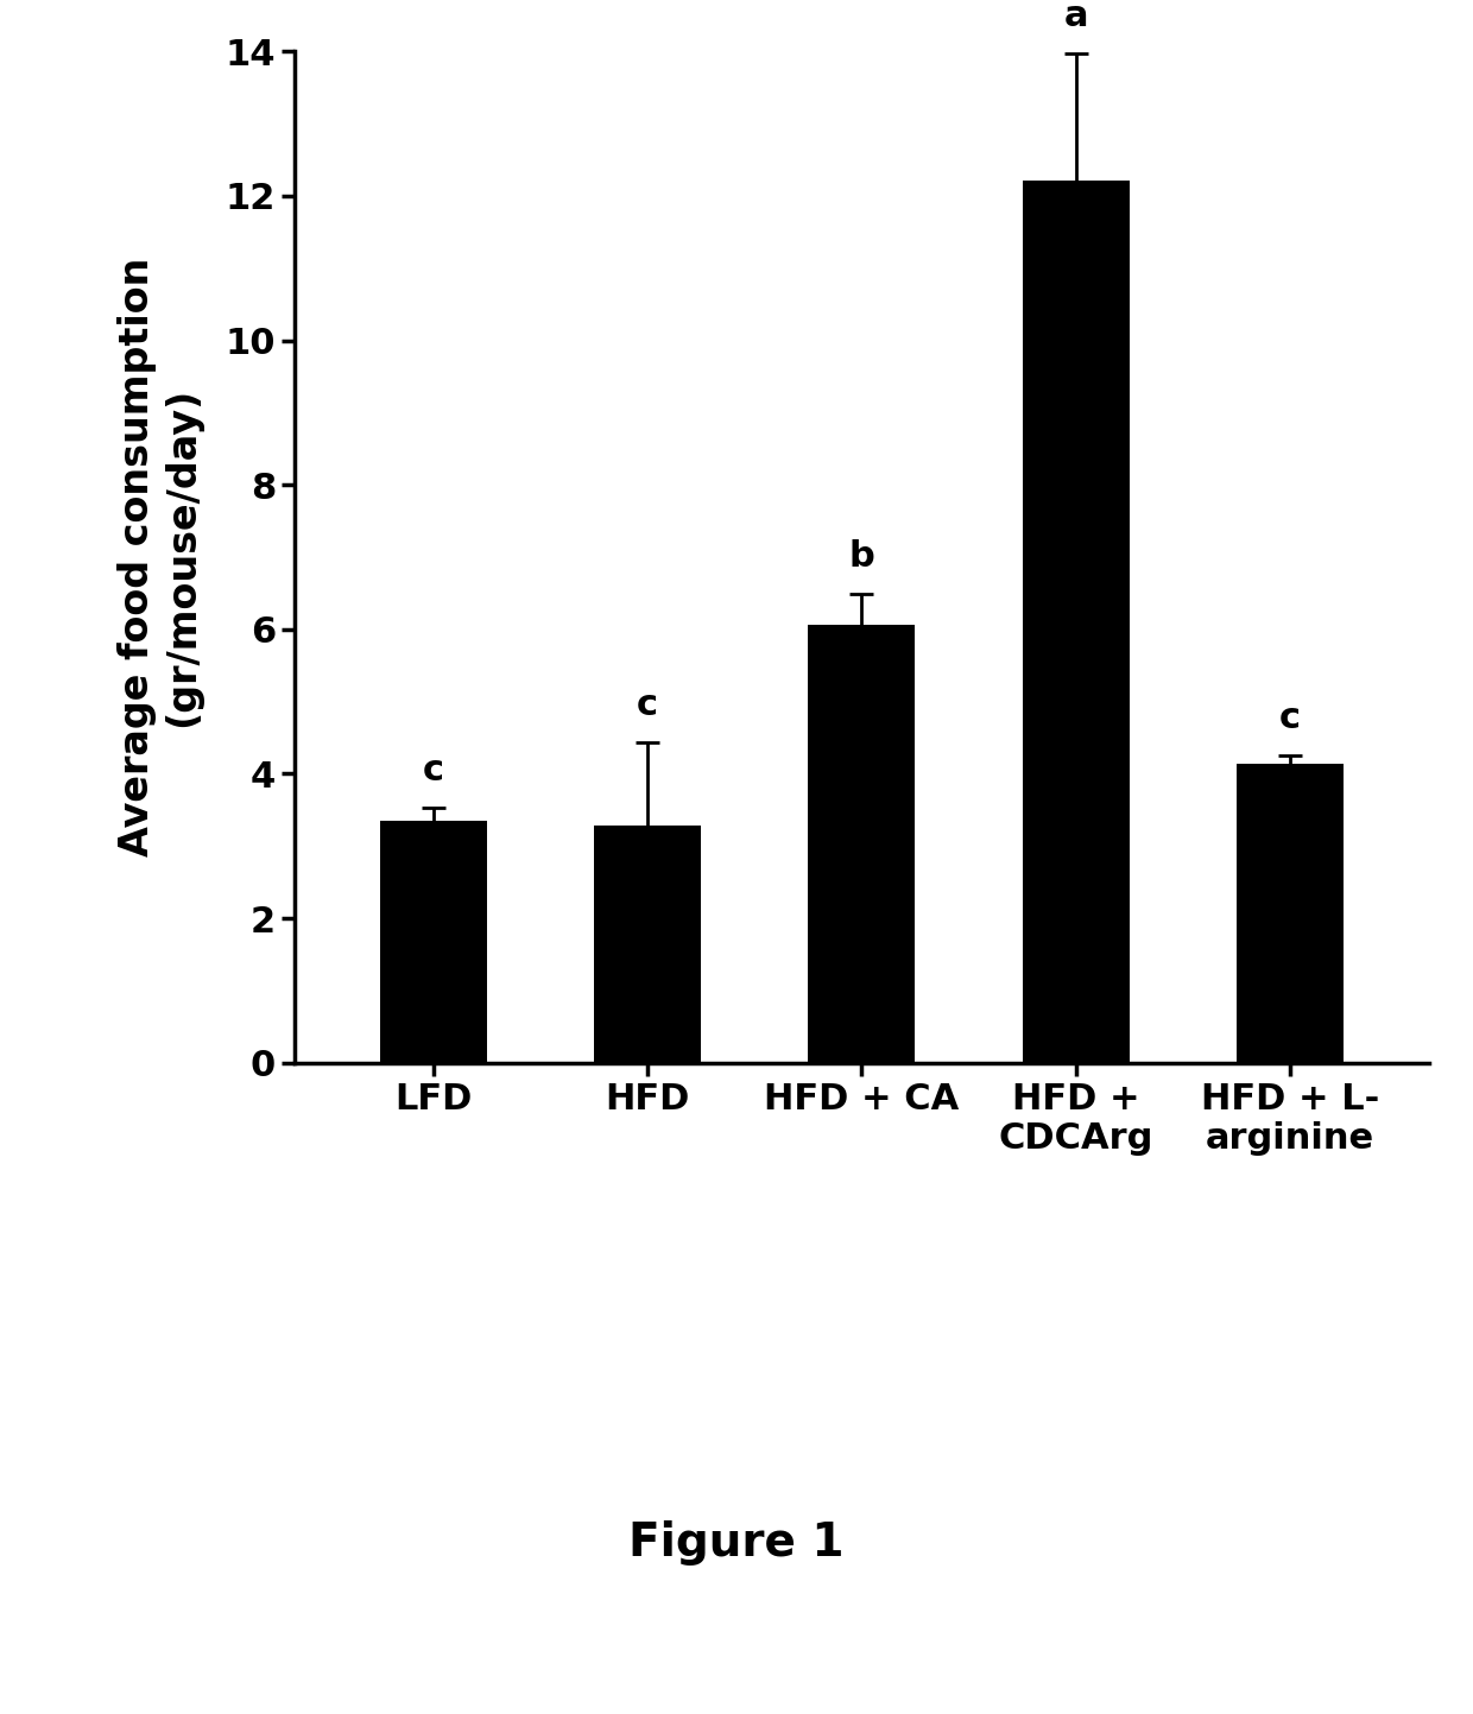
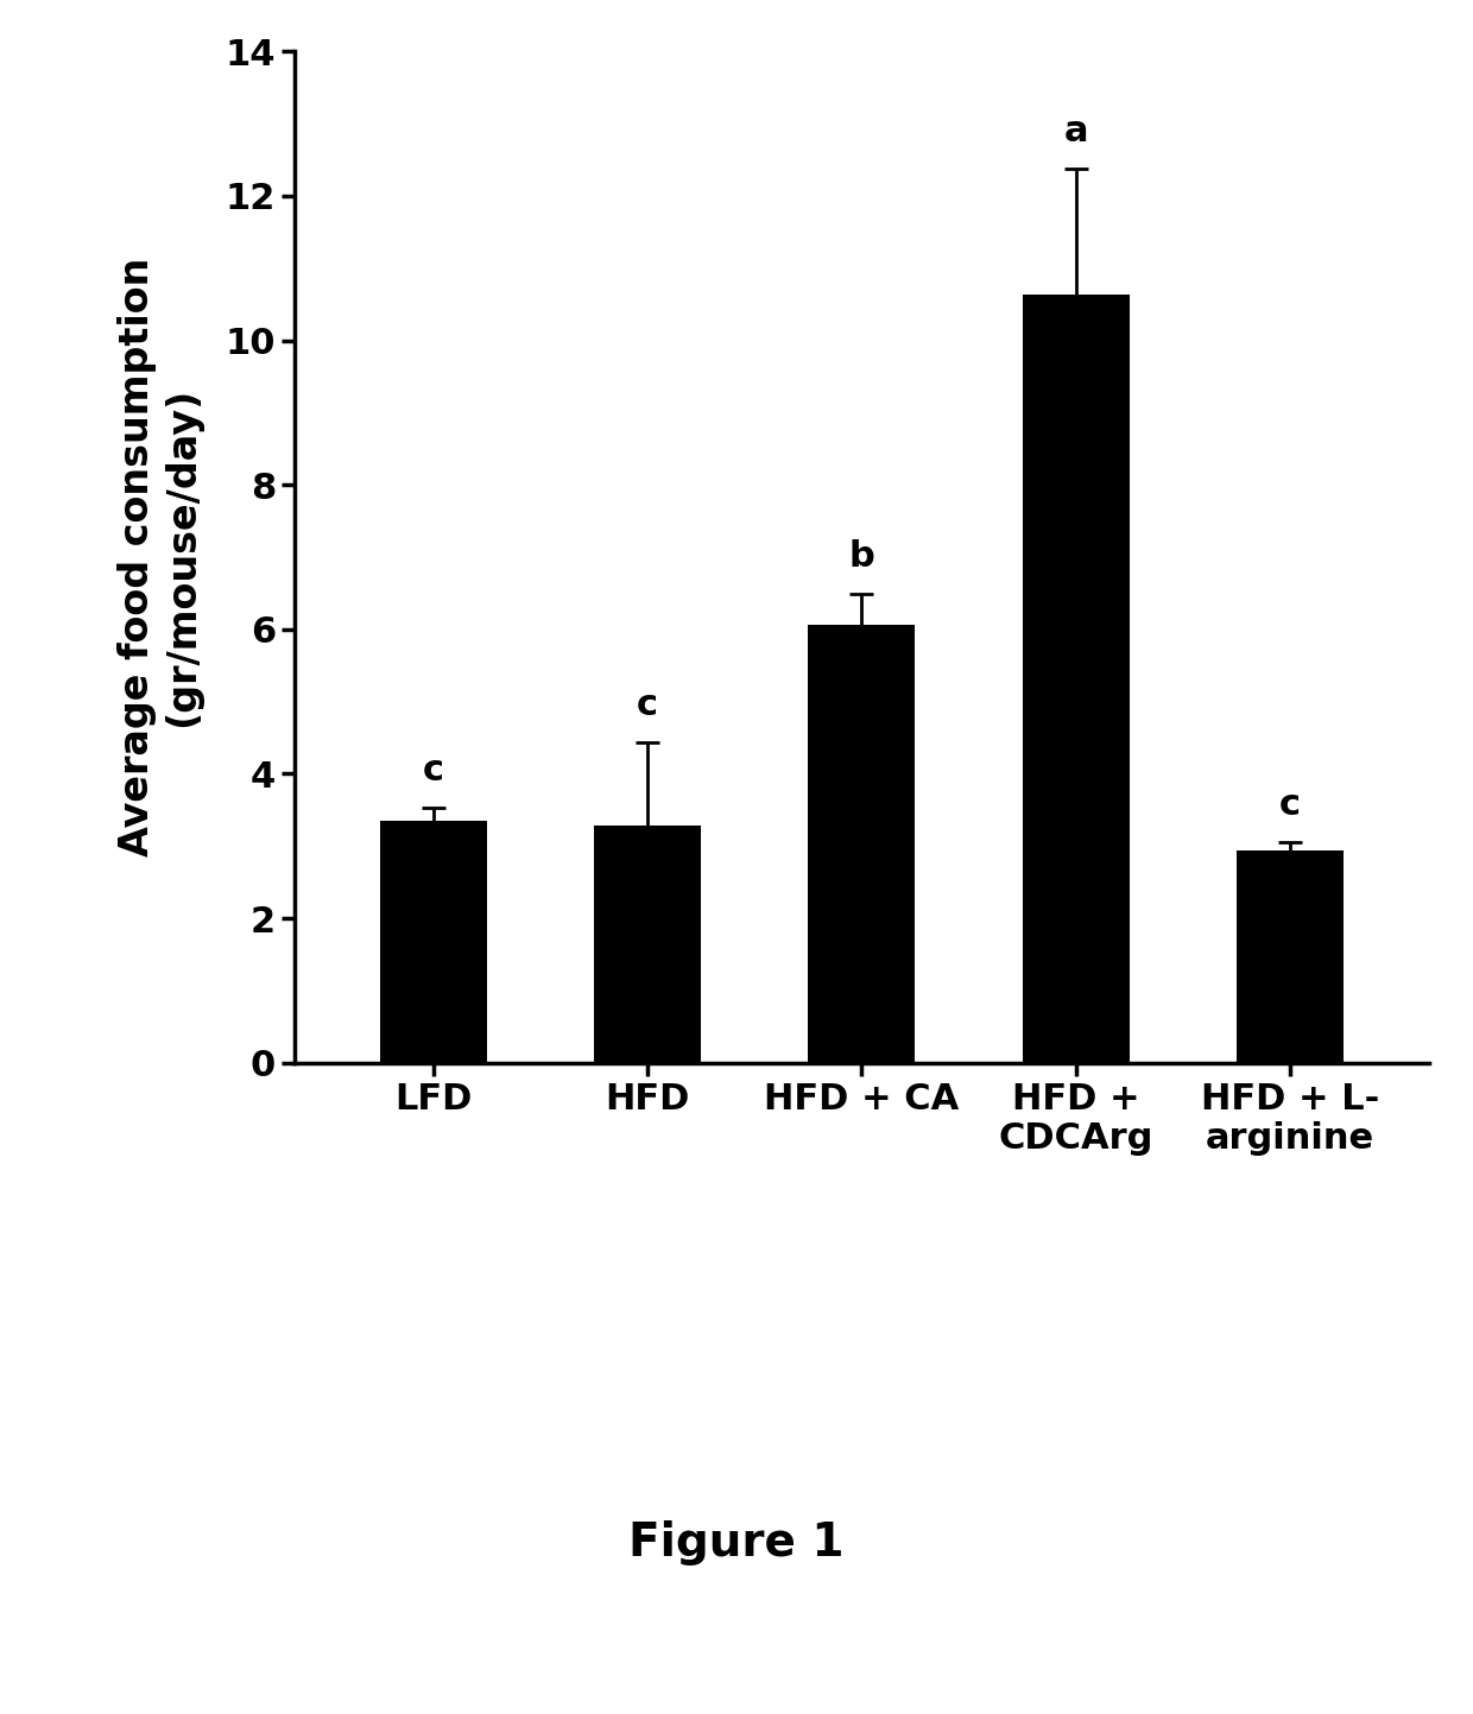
HFD + CDCArg: 12.22 -> 10.63
HFD + L- arginine: 4.14 -> 2.93
